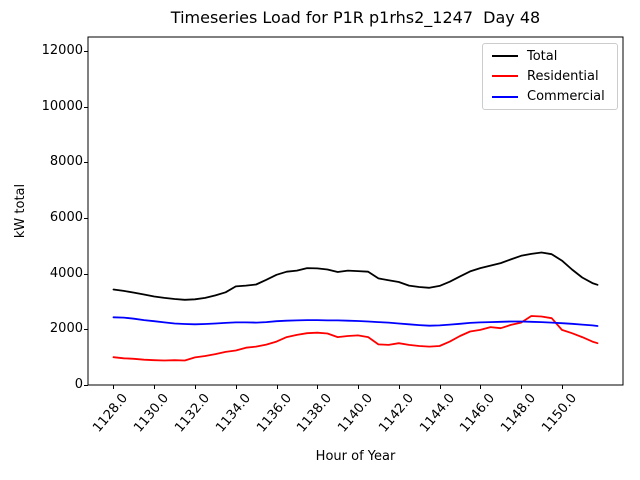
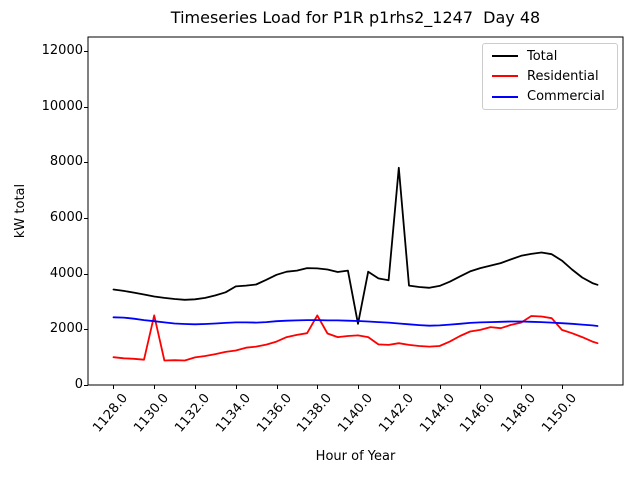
Residential/1130.0: 900 -> 2500
Residential/1138.0: 1900 -> 2500
Total/1140.0: 4100 -> 2200
Total/1142.0: 3700 -> 7800
